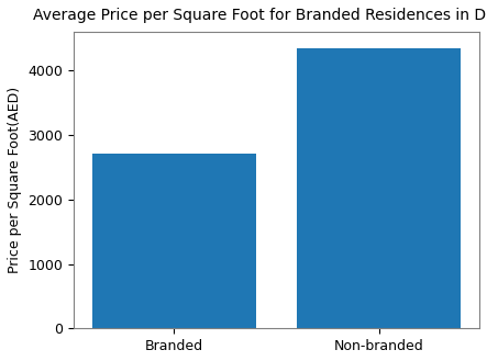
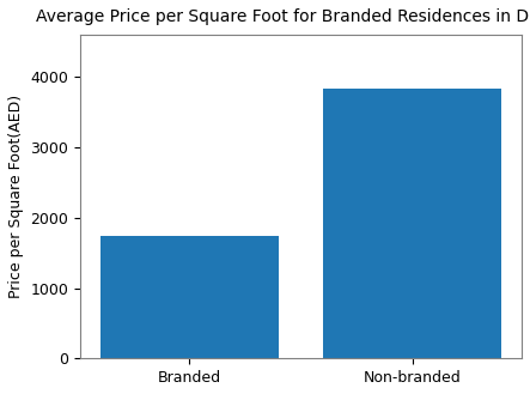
Branded: 2720 -> 1740
Non-branded: 4350 -> 3840
